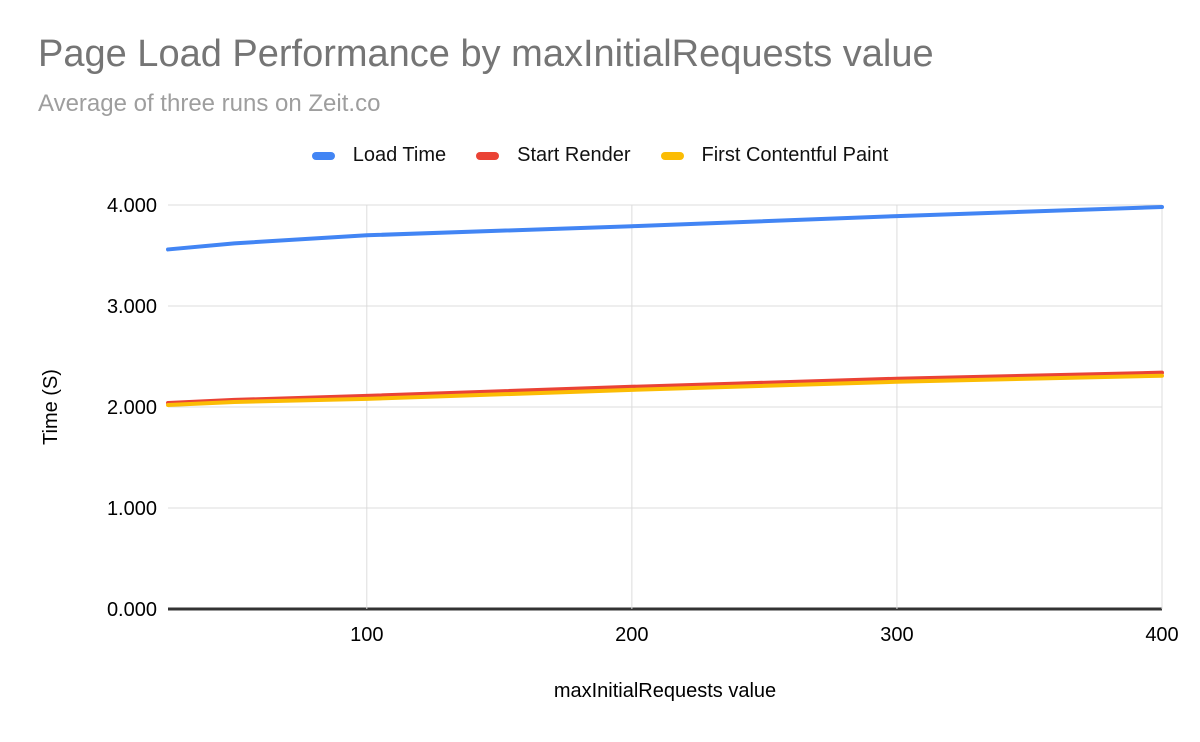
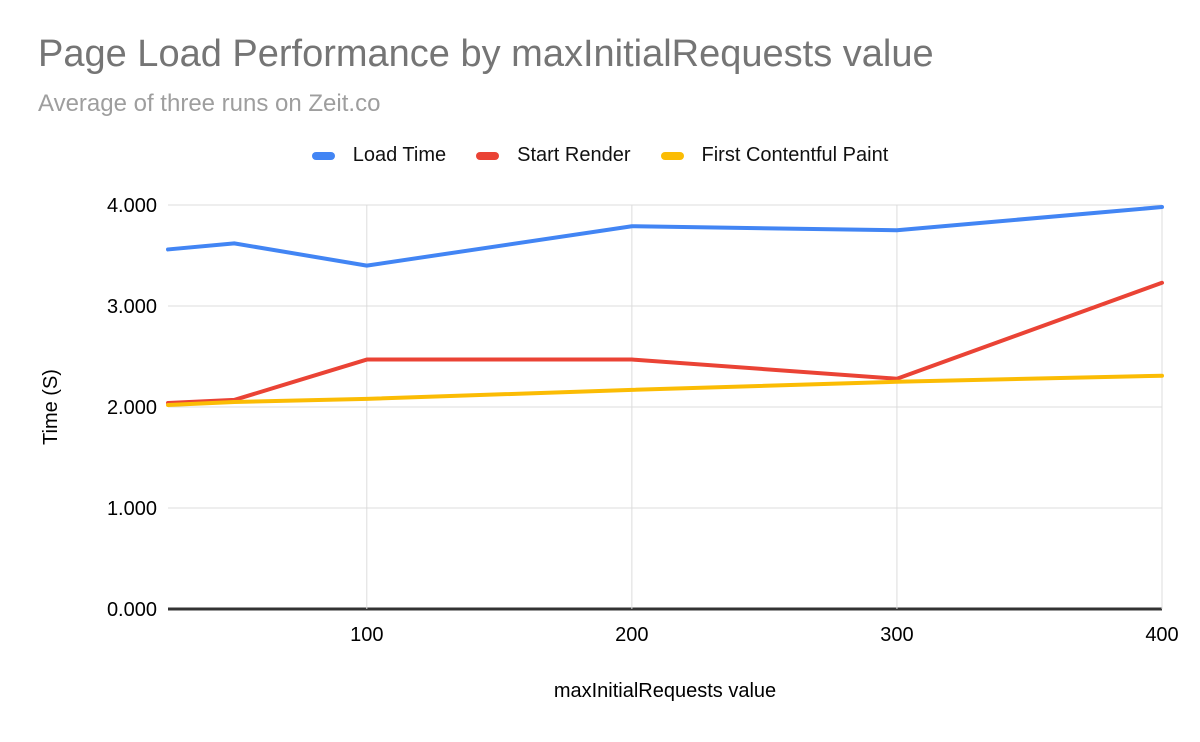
Load Time/100: 3.70 -> 3.40
Start Render/100: 2.11 -> 2.47
Start Render/200: 2.20 -> 2.47
Load Time/300: 3.89 -> 3.75
Start Render/400: 2.34 -> 3.23
